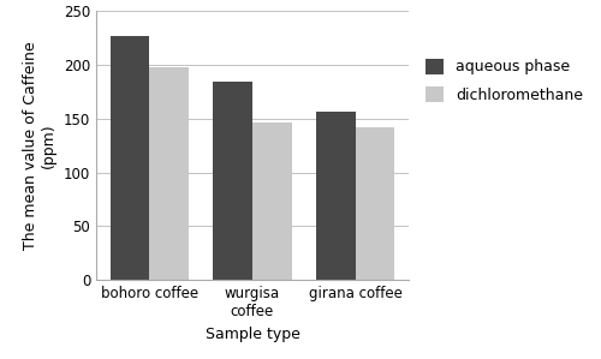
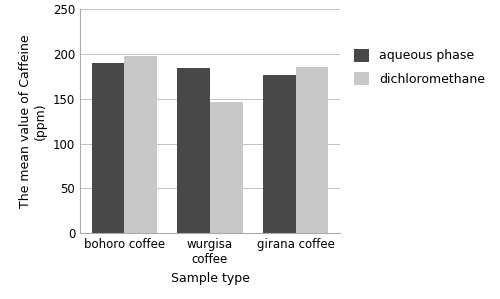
aqueous phase/bohoro coffee: 226 -> 190
aqueous phase/girana coffee: 156 -> 176
dichloromethane/girana coffee: 142 -> 185
